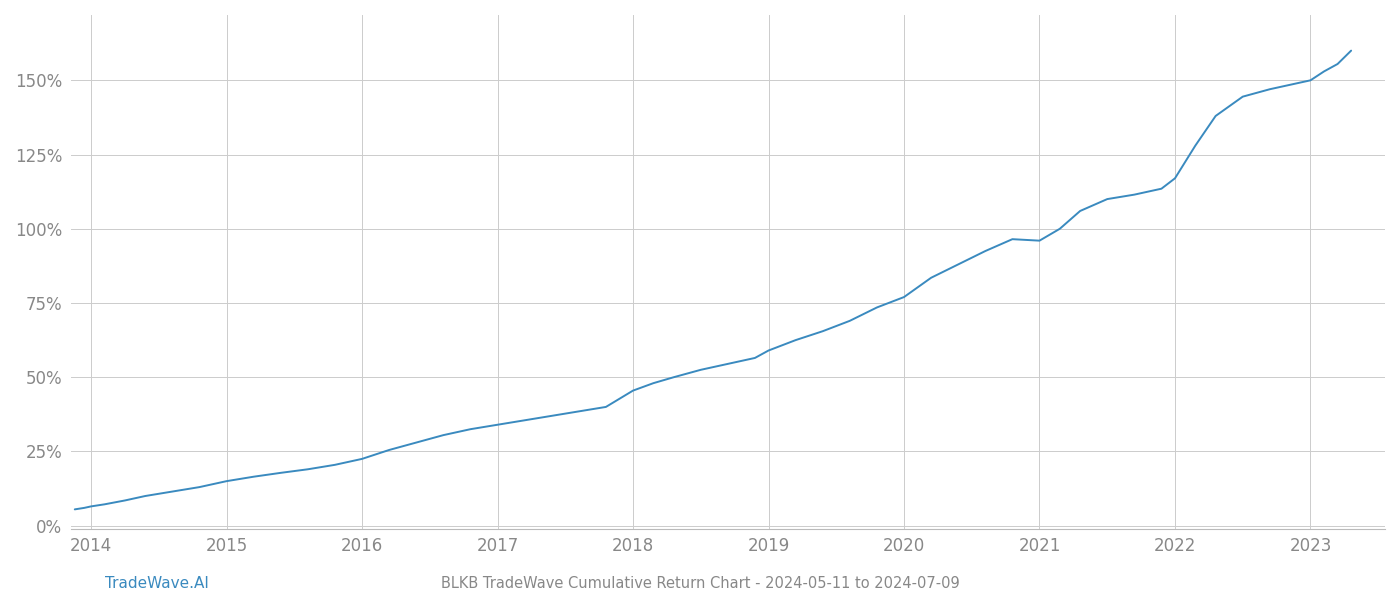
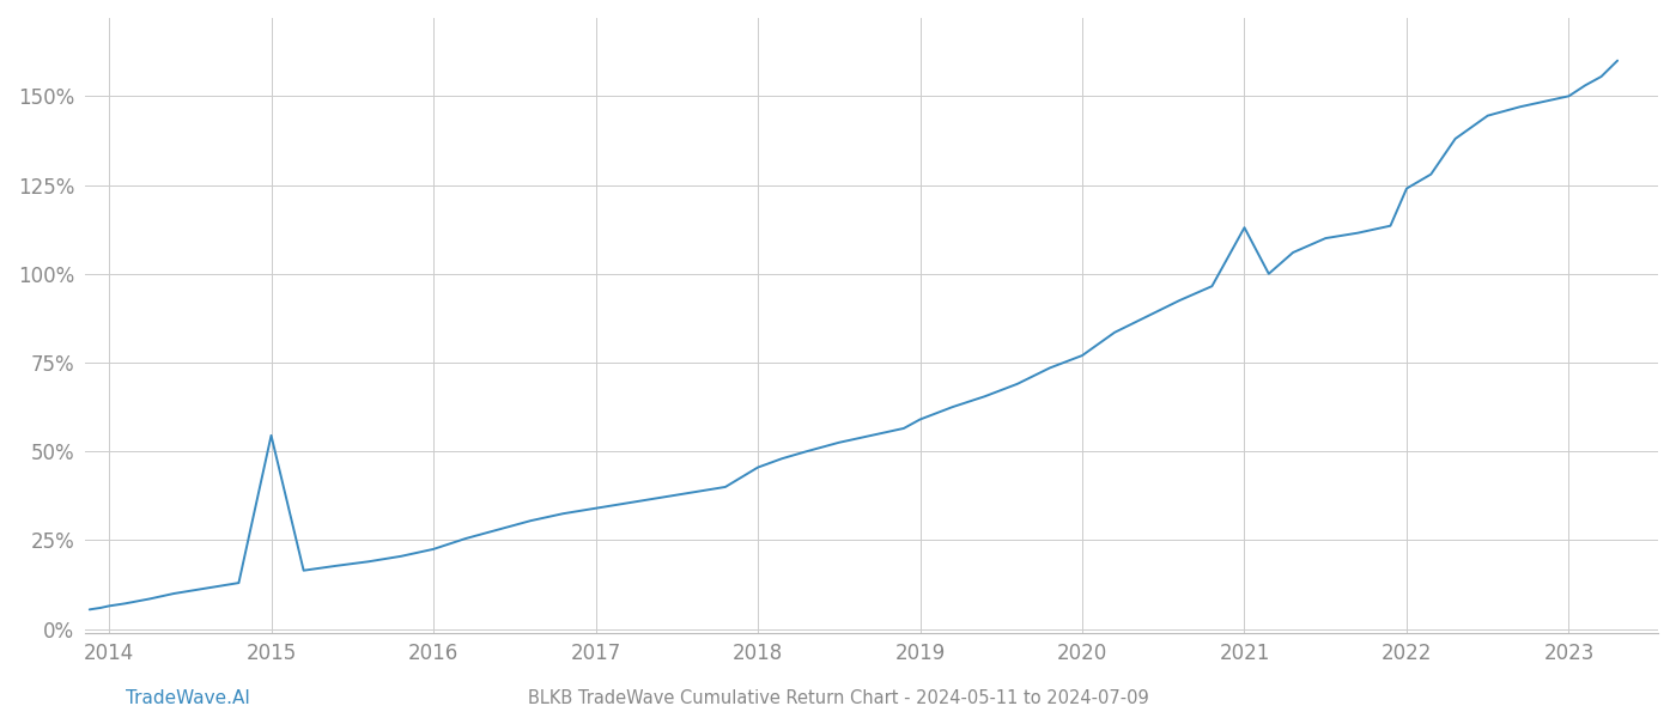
2015: 15.0% -> 54.5%
2021: 96.0% -> 113.0%
2022: 117.0% -> 124.0%
